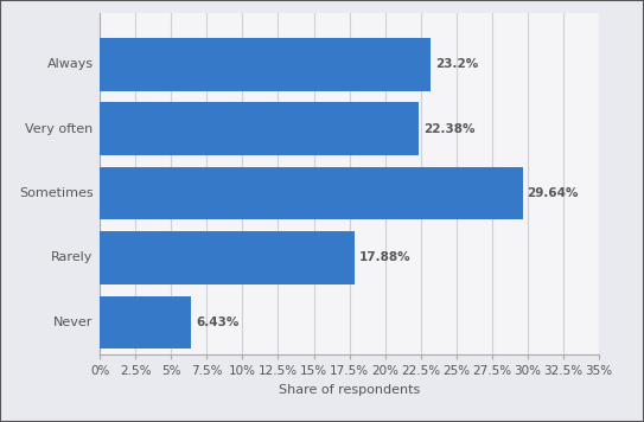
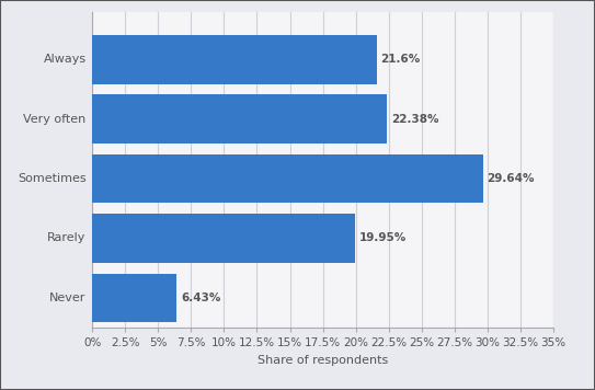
Always: 23.2% -> 21.6%
Rarely: 17.88% -> 19.95%
